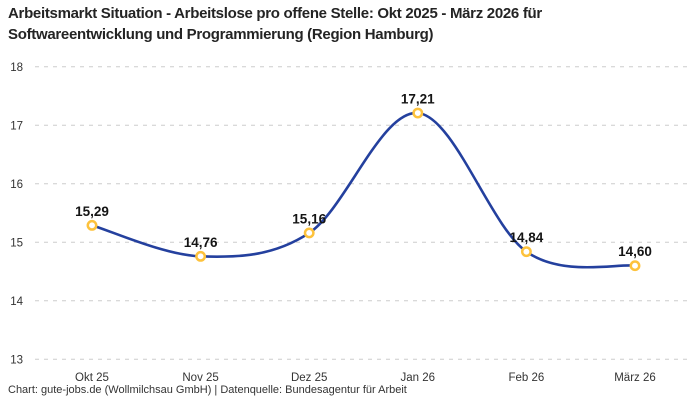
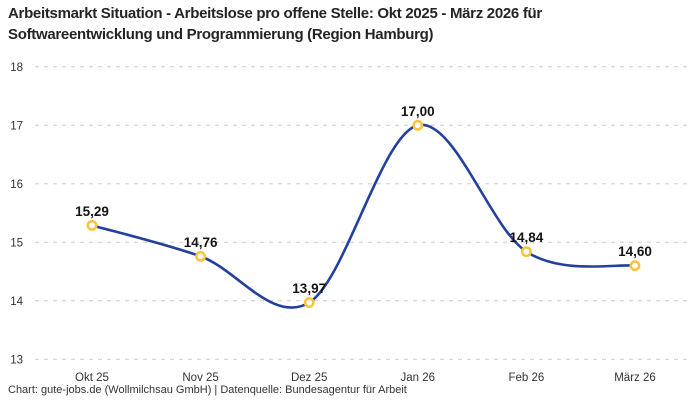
Dez 25: 15,16 -> 13,97
Jan 26: 17,21 -> 17,00
